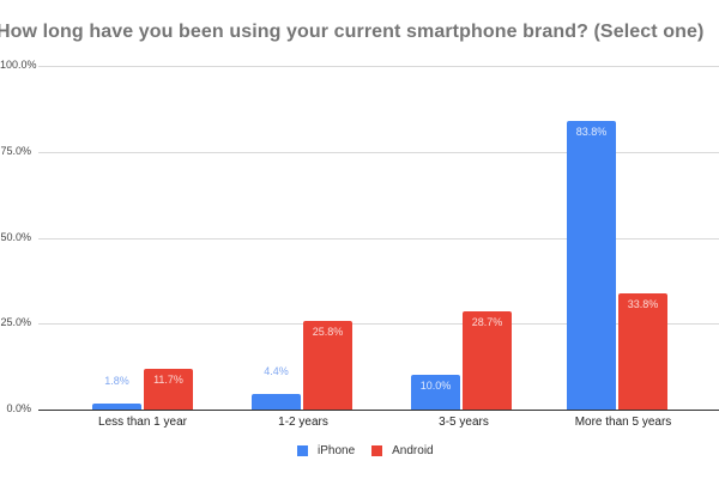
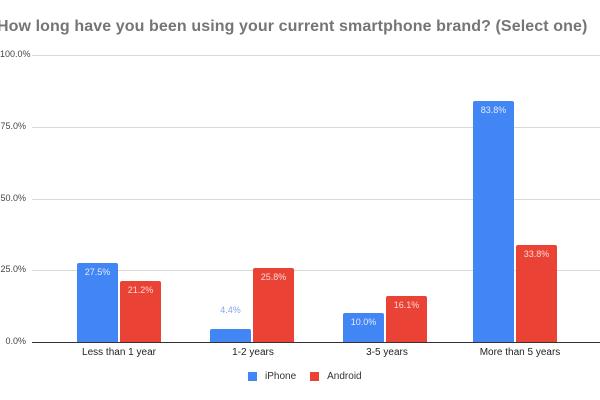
iPhone/Less than 1 year: 1.8% -> 27.5%
Android/Less than 1 year: 11.7% -> 21.2%
Android/3-5 years: 28.7% -> 16.1%
